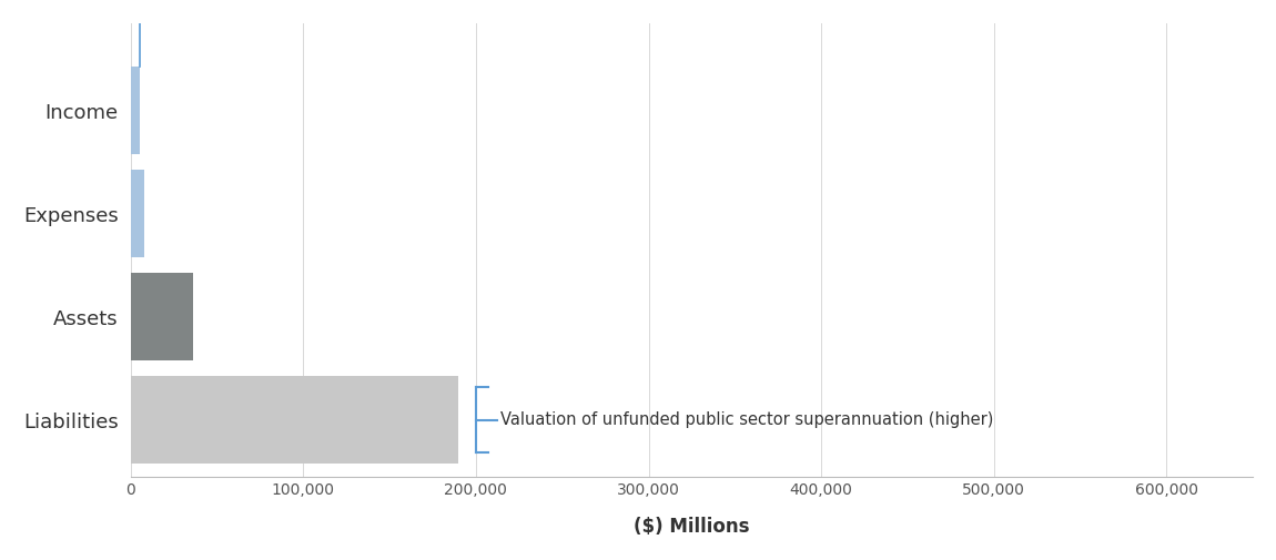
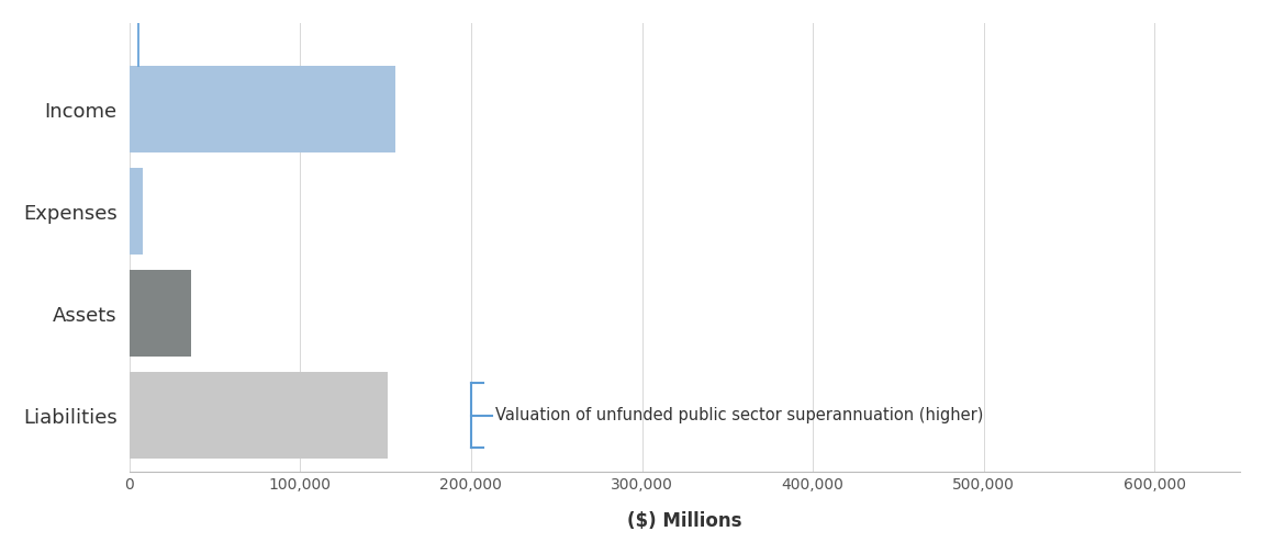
Income: 6,000 -> 156,000
Liabilities: 190,000 -> 151,000
